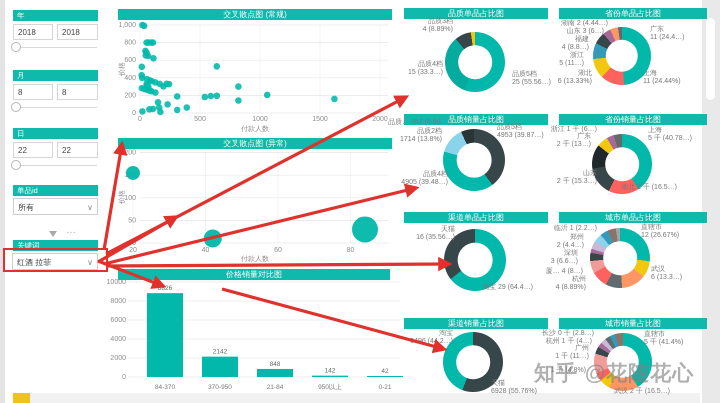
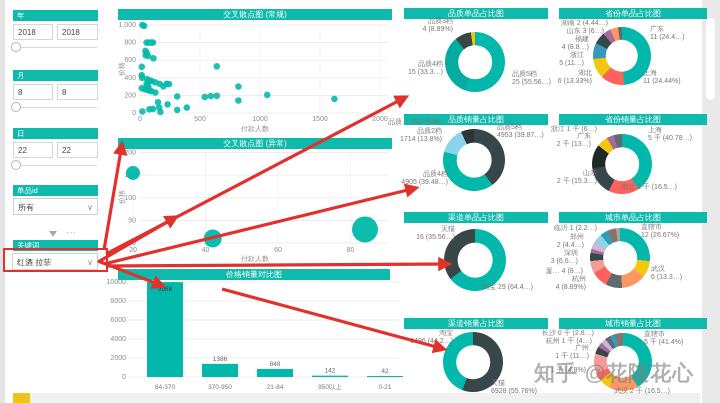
价格销量对比图/84-370: 8826 -> 9986
价格销量对比图/370-950: 2142 -> 1386
